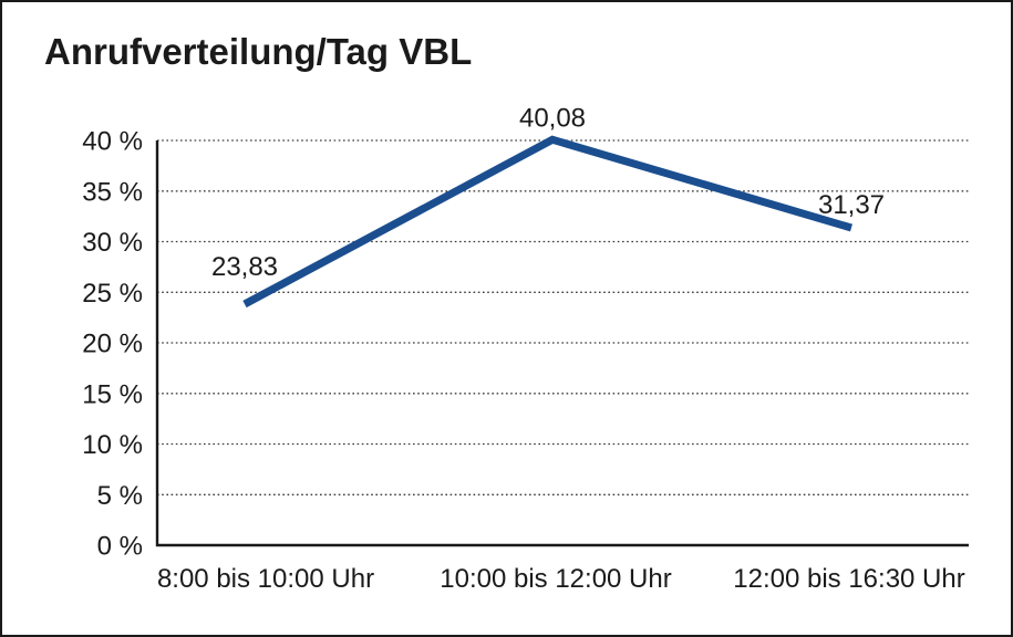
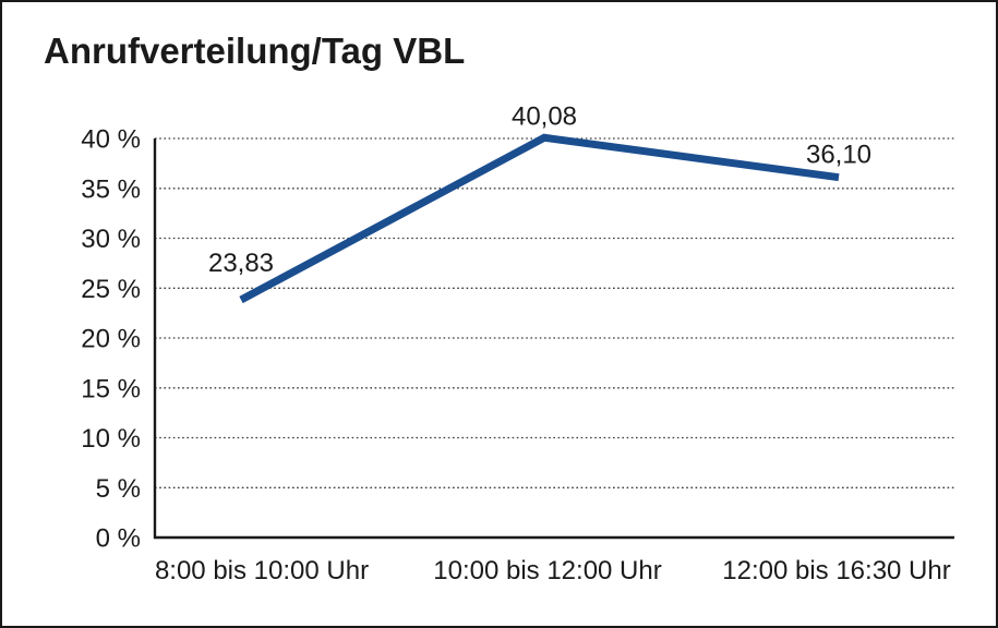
12:00 bis 16:30 Uhr: 31,37 -> 36,10
